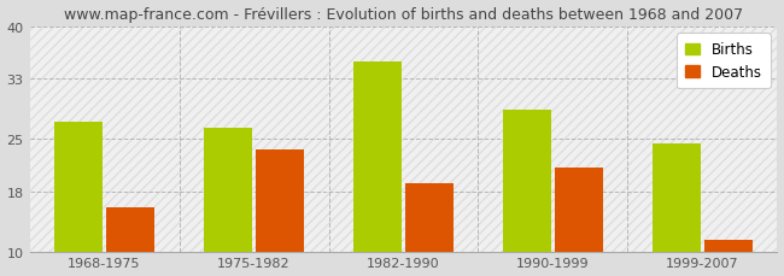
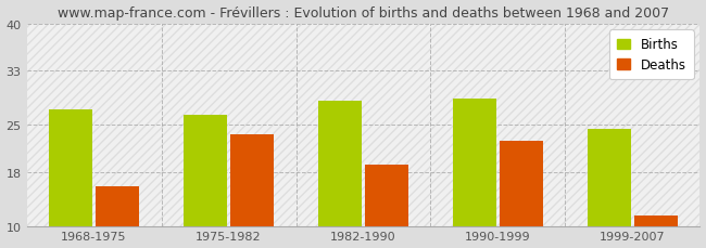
Births/1982-1990: 35.2 -> 28.6
Deaths/1990-1999: 21.2 -> 22.6
